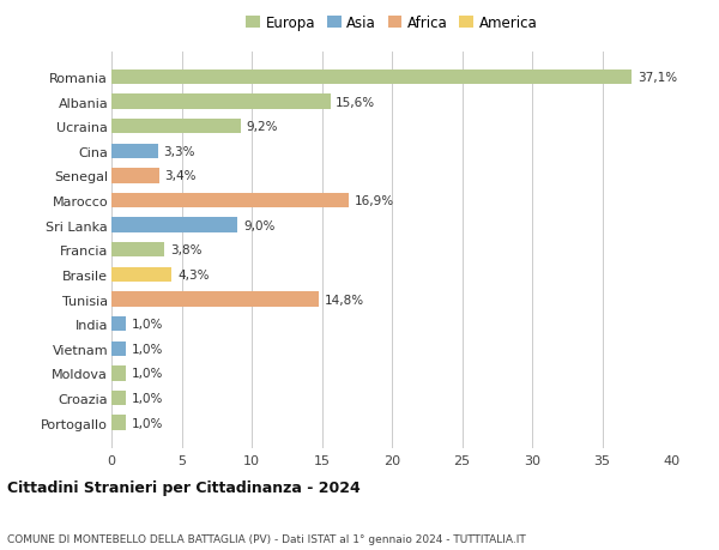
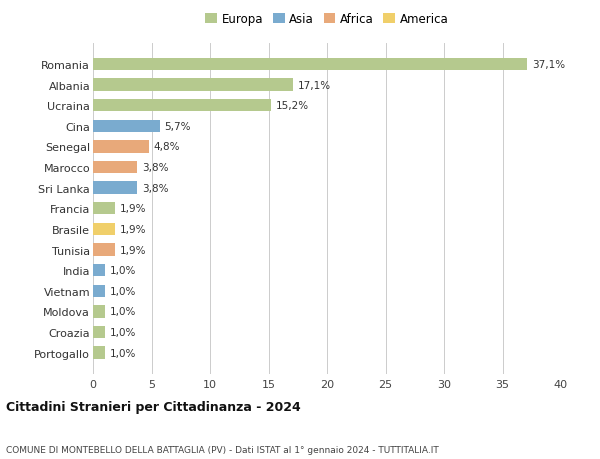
Albania: 15,6% -> 17,1%
Ucraina: 9,2% -> 15,2%
Cina: 3,3% -> 5,7%
Senegal: 3,4% -> 4,8%
Marocco: 16,9% -> 3,8%
Sri Lanka: 9,0% -> 3,8%
Francia: 3,8% -> 1,9%
Brasile: 4,3% -> 1,9%
Tunisia: 14,8% -> 1,9%
